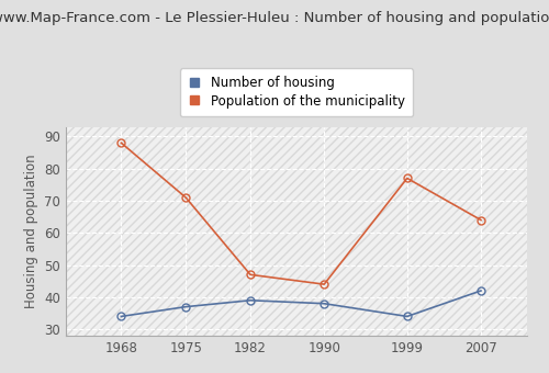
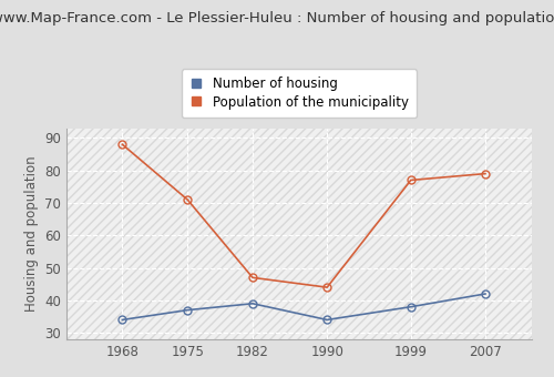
Number of housing/1990: 38 -> 34
Number of housing/1999: 34 -> 38
Population of the municipality/2007: 64 -> 79
